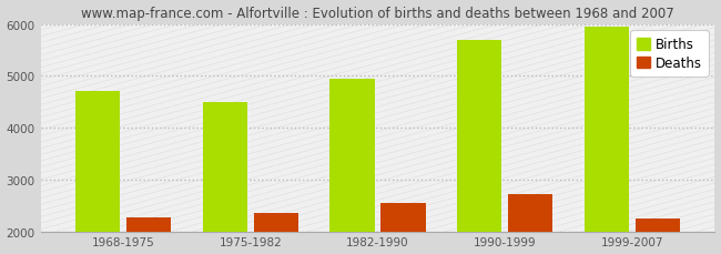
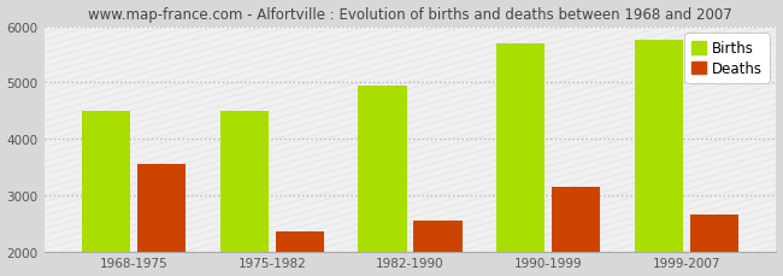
Births/1968-1975: 4700 -> 4500
Deaths/1968-1975: 2270 -> 3550
Deaths/1990-1999: 2720 -> 3150
Births/1999-2007: 5950 -> 5750
Deaths/1999-2007: 2240 -> 2650
